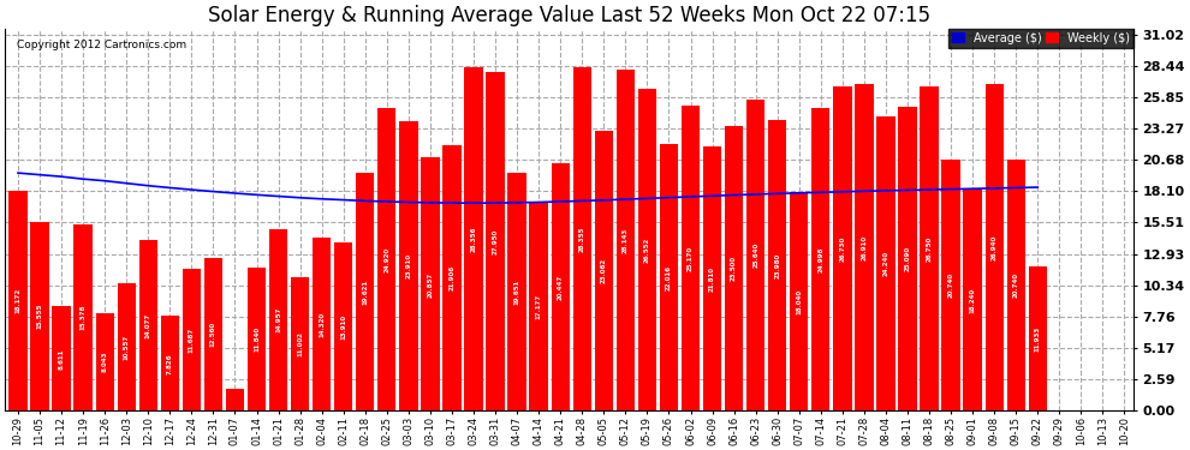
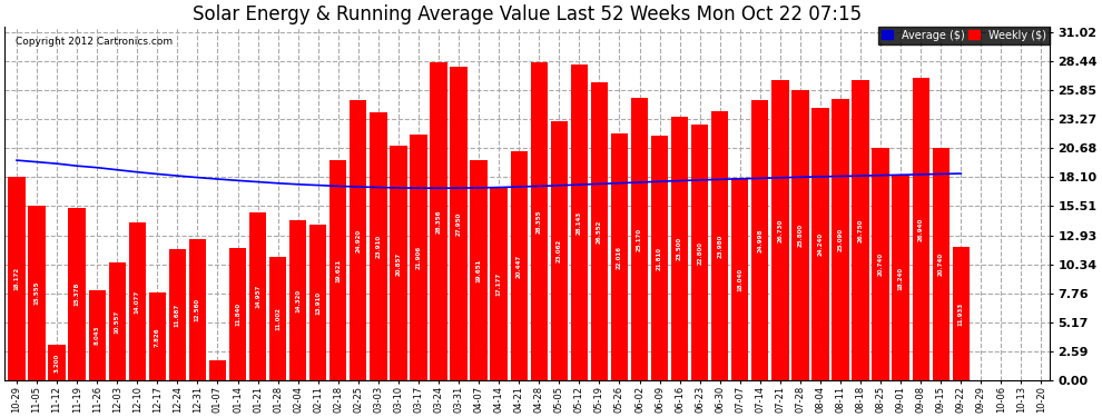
Weekly ($)/11-12: 8.6 -> 3.2
Weekly ($)/06-23: 25.6 -> 22.8
Weekly ($)/07-28: 26.9 -> 25.8
